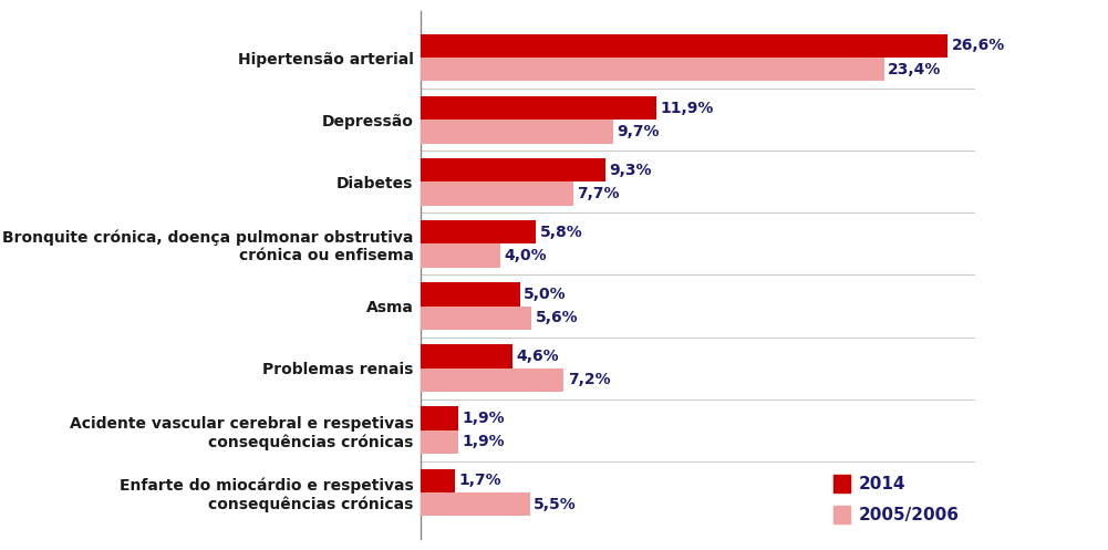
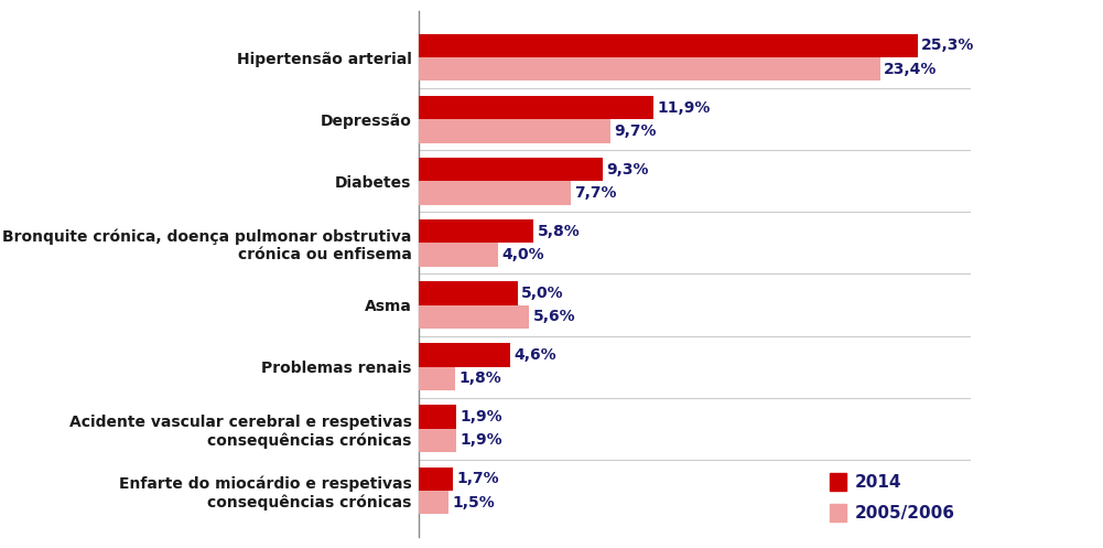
2014/Hipertensão arterial: 26,6% -> 25,3%
2005/2006/Problemas renais: 7,2% -> 1,8%
2005/2006/Enfarte do miocárdio e respetivas consequências crónicas: 5,5% -> 1,5%
